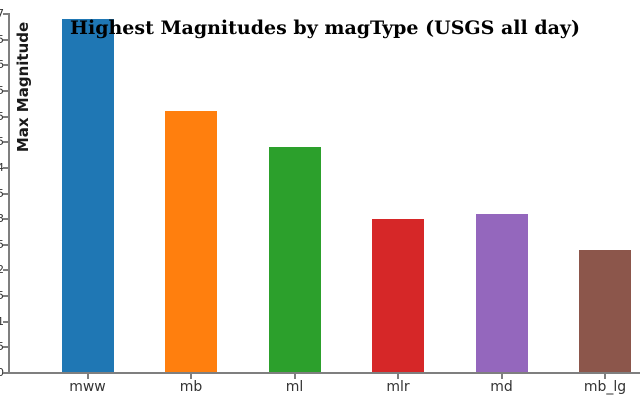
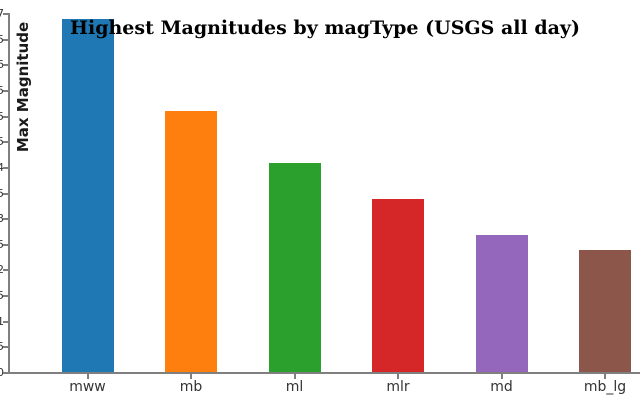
ml: 4.4 -> 4.1
mlr: 3.0 -> 3.4
md: 3.1 -> 2.7
